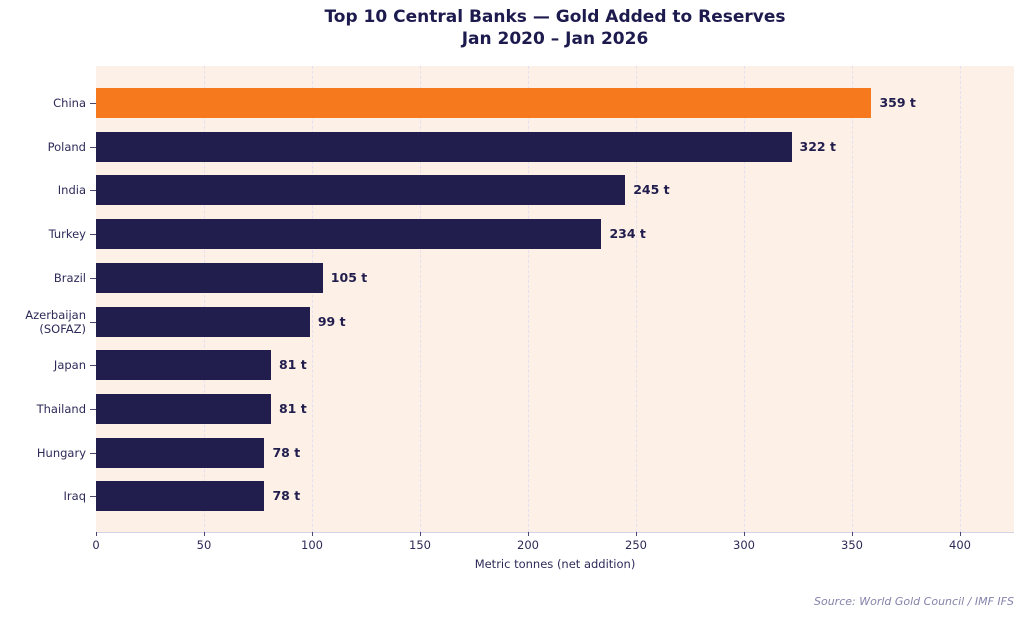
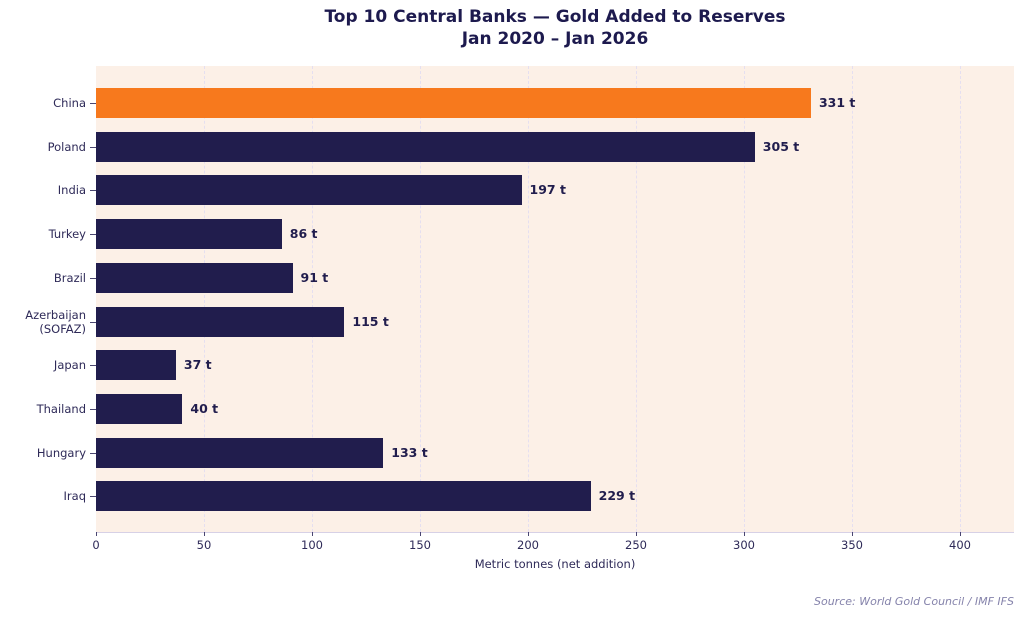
China: 359 -> 331
Poland: 322 -> 305
India: 245 -> 197
Turkey: 234 -> 86
Brazil: 105 -> 91
Azerbaijan (SOFAZ): 99 -> 115
Japan: 81 -> 37
Thailand: 81 -> 40
Hungary: 78 -> 133
Iraq: 78 -> 229
